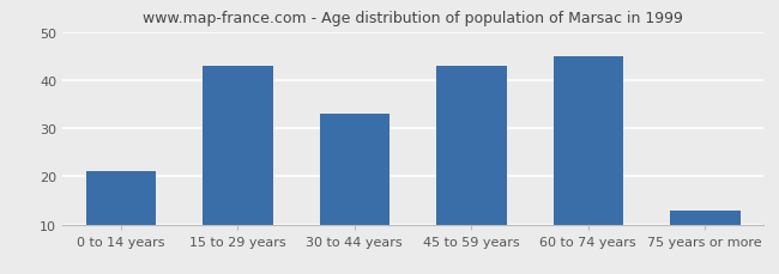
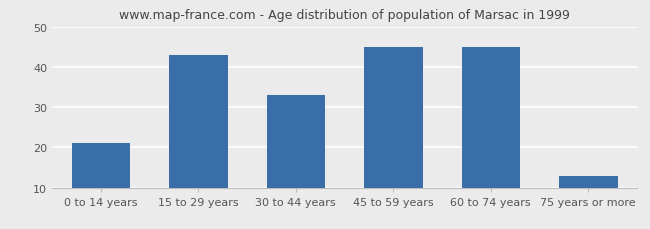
45 to 59 years: 43 -> 45
